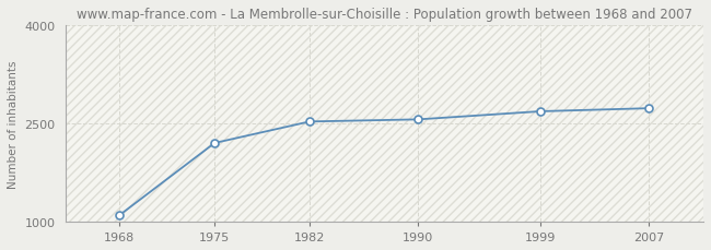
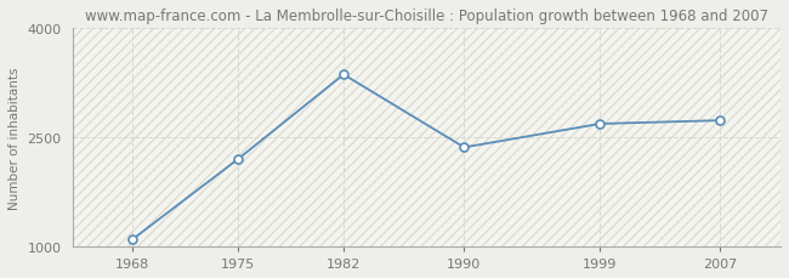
1982: 2530 -> 3360
1990: 2560 -> 2360
